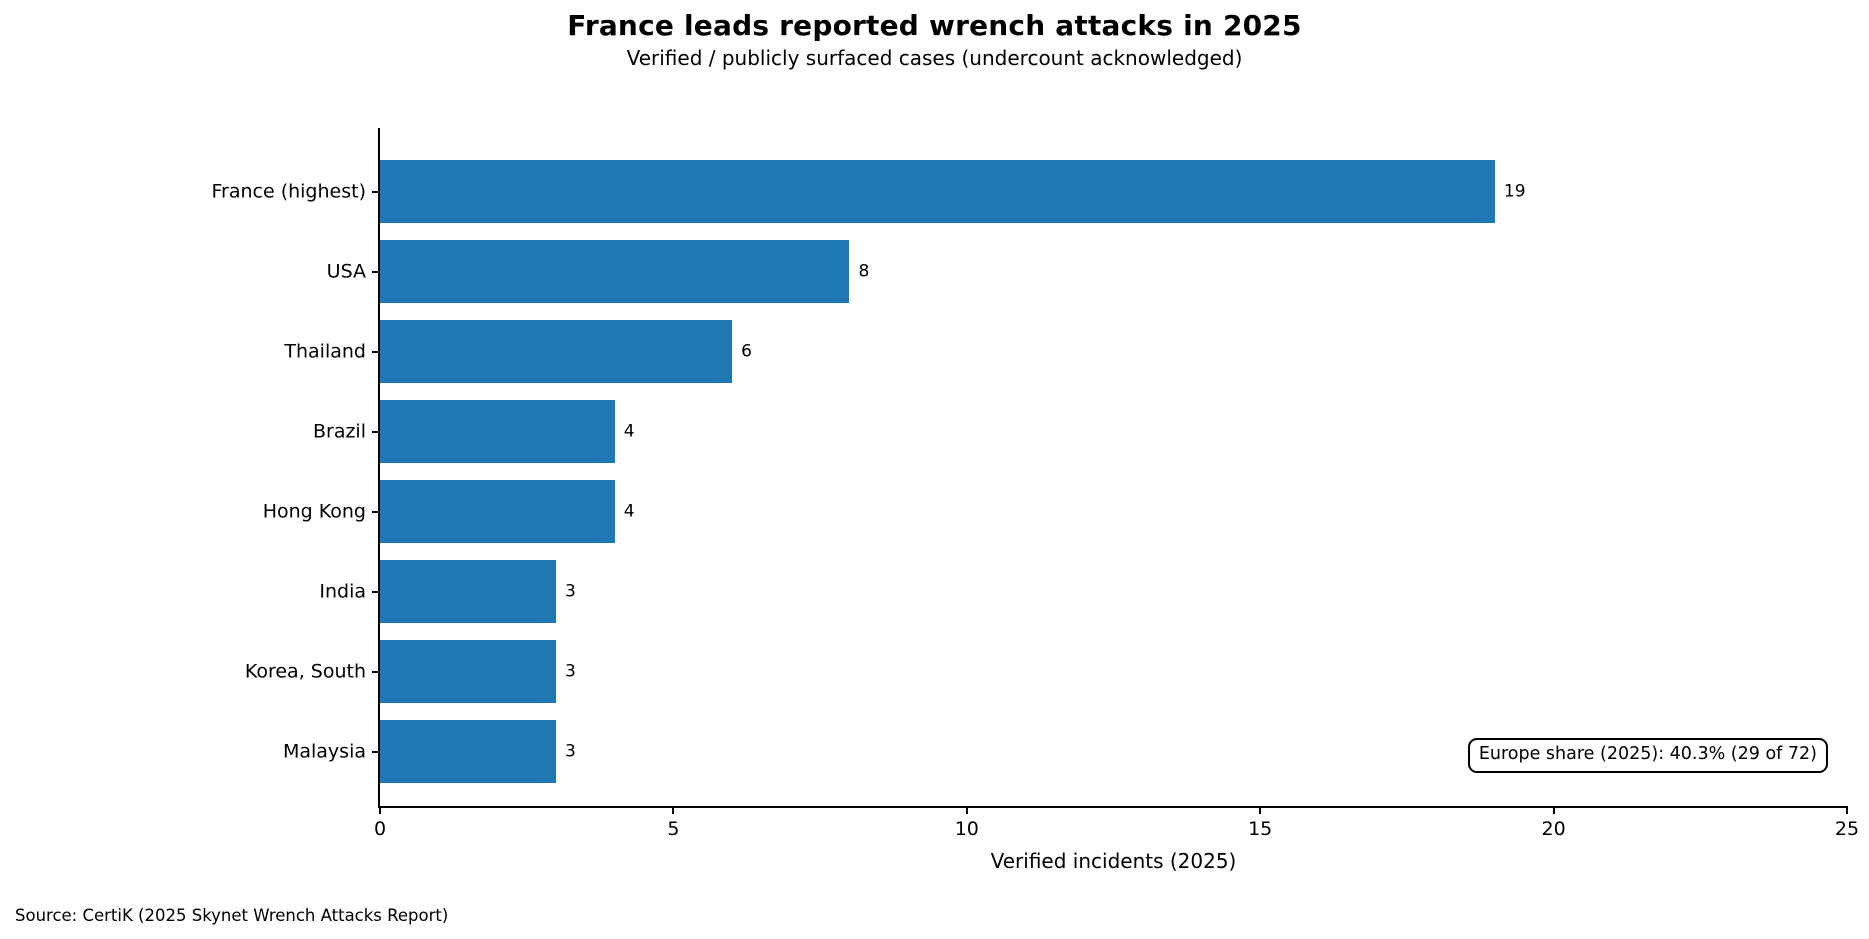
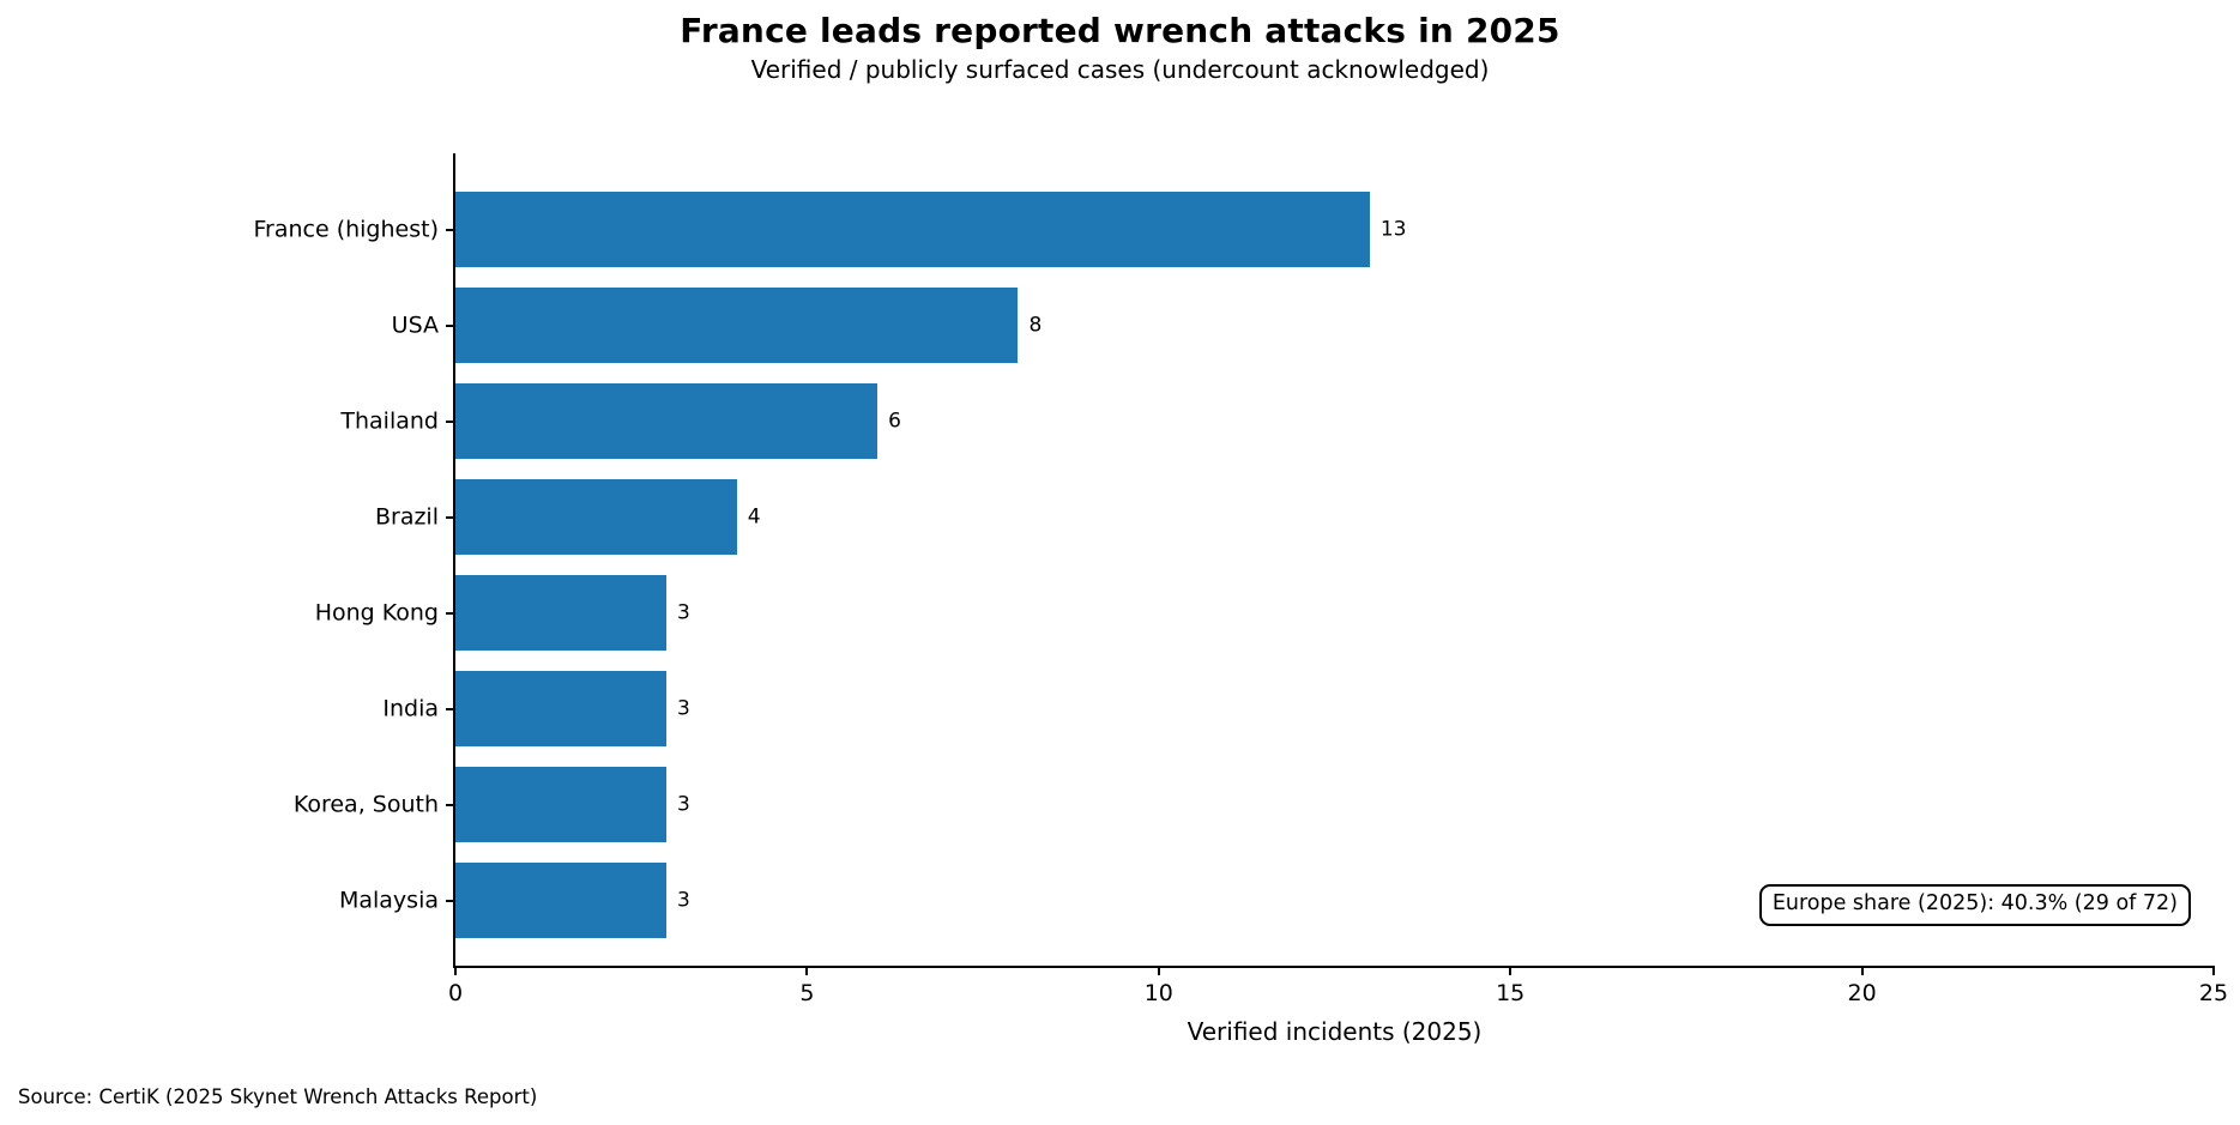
France (highest): 19 -> 13
Hong Kong: 4 -> 3
